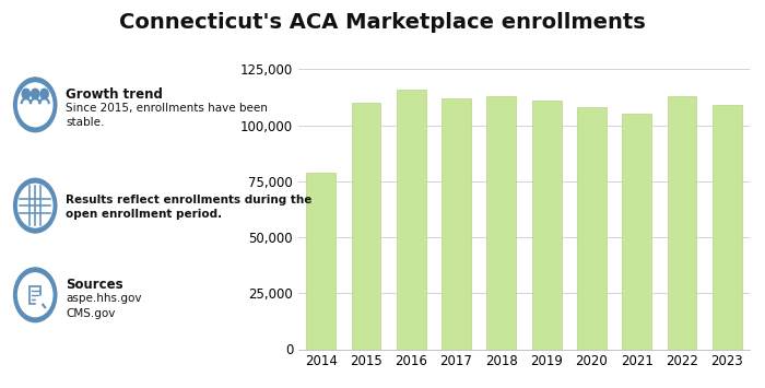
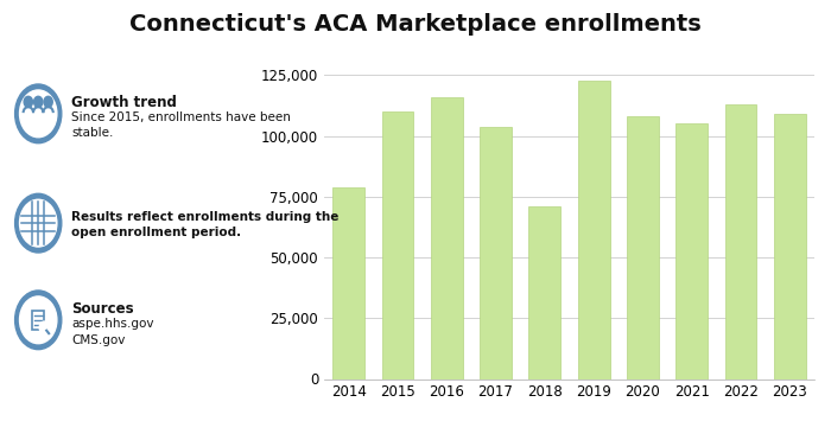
2017: 112,000 -> 104,000
2018: 113,000 -> 71,000
2019: 111,000 -> 123,000
